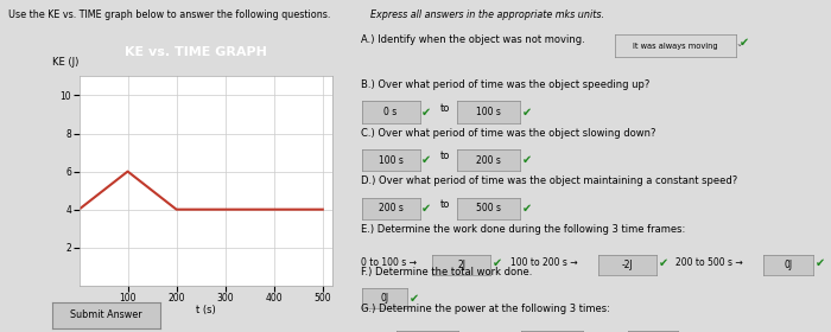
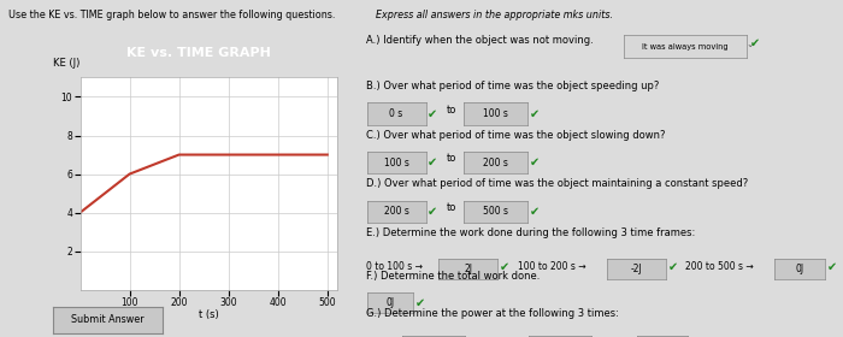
200: 4 -> 7
500: 4 -> 7
